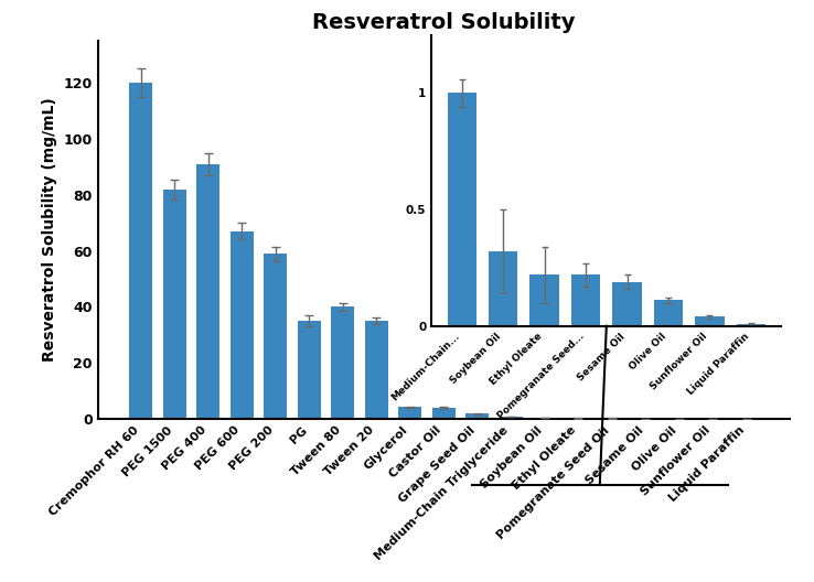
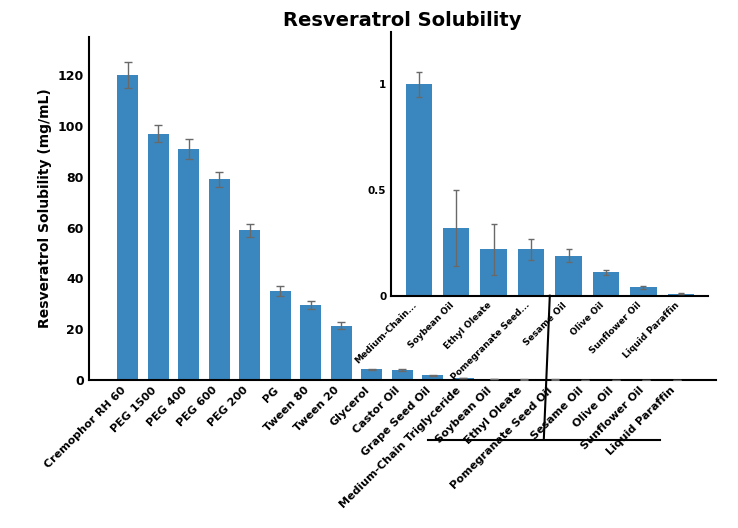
Resveratrol Solubility/PEG 1500: 82.0 -> 97.0
Resveratrol Solubility/PEG 600: 67.0 -> 79.0
Resveratrol Solubility/Tween 80: 40.0 -> 29.5
Resveratrol Solubility/Tween 20: 35.0 -> 21.5
